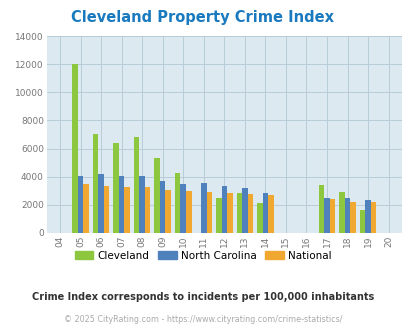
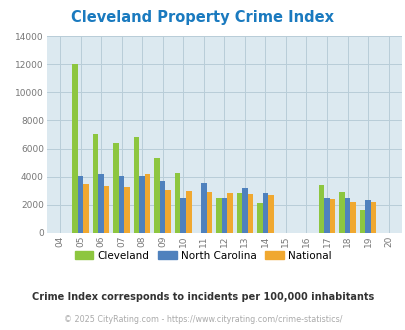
National/08: 3200 -> 4200
North Carolina/10: 3400 -> 2500
North Carolina/12: 3400 -> 2500
